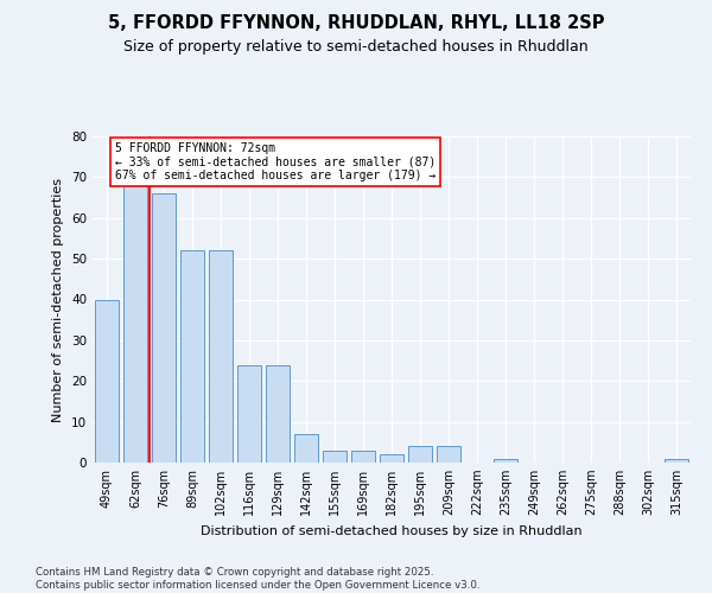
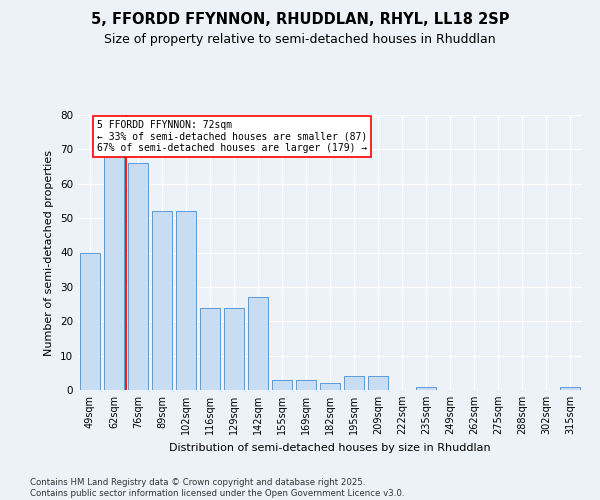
142sqm: 7 -> 27
